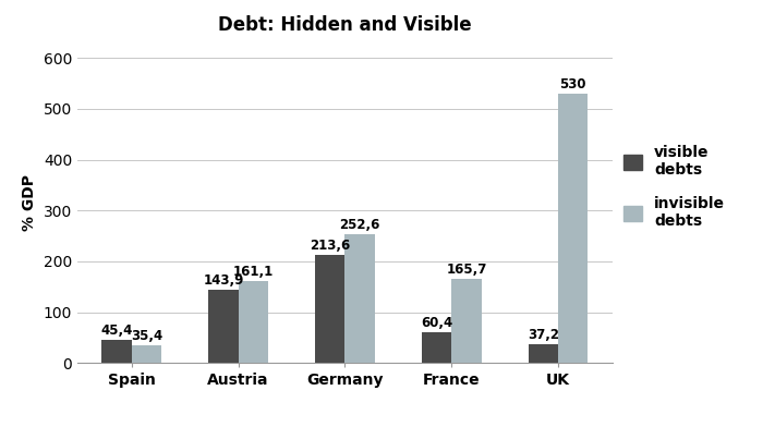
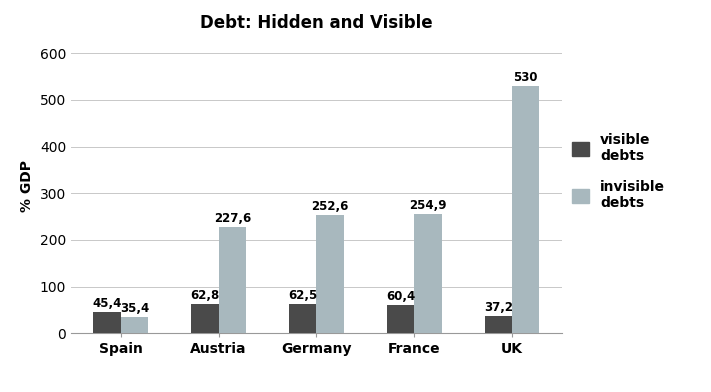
visible debts/Austria: 143,9 -> 62,8
invisible debts/Austria: 161,1 -> 227,6
visible debts/Germany: 213,6 -> 62,5
invisible debts/France: 165,7 -> 254,9
